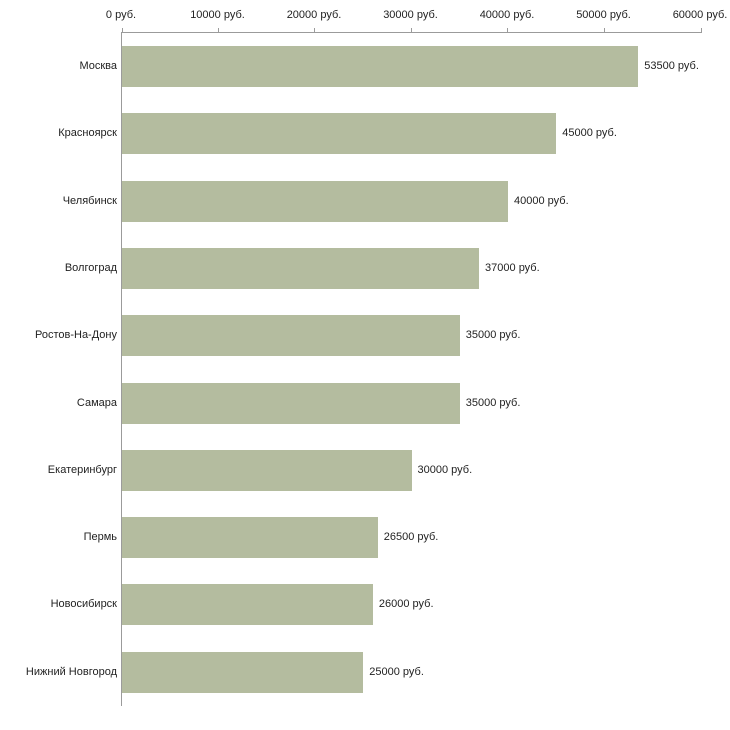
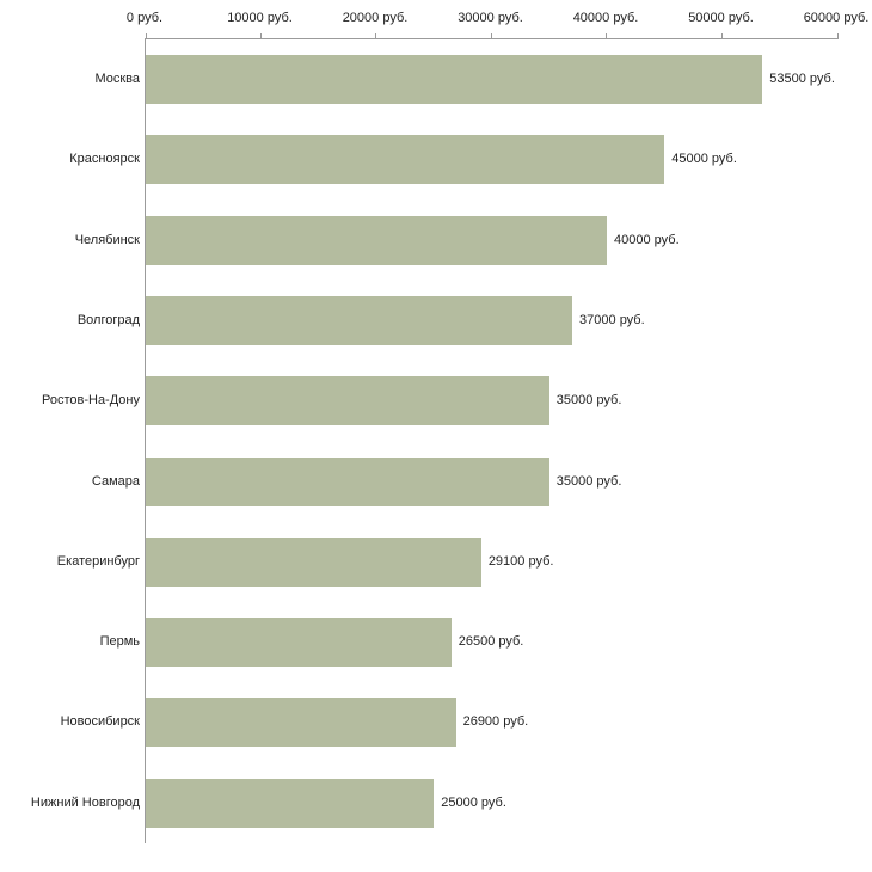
Екатеринбург: 30000 -> 29100
Новосибирск: 26000 -> 26900
